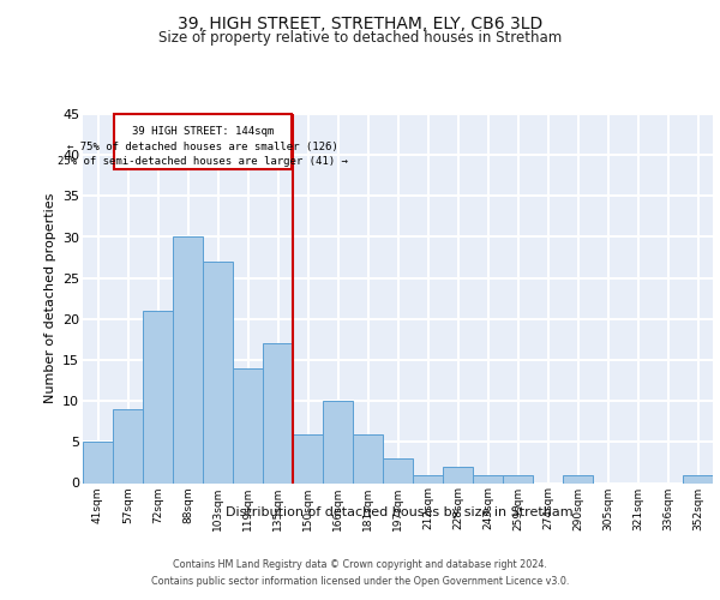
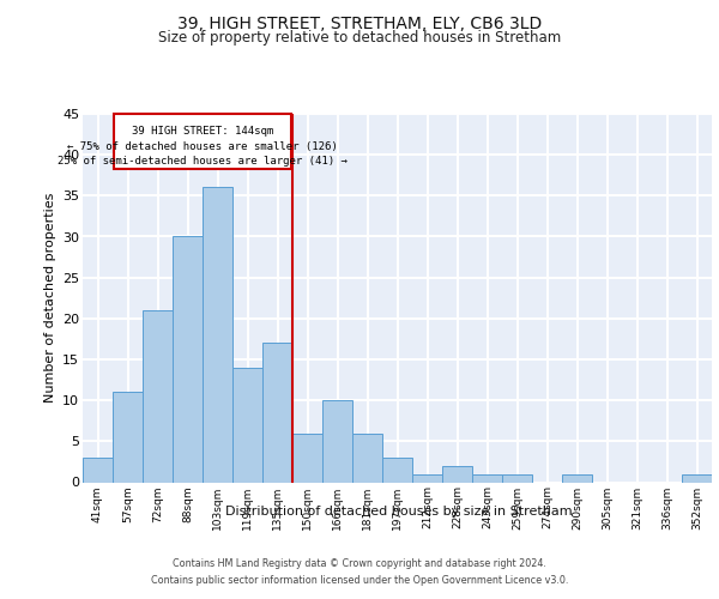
41sqm: 5 -> 3
57sqm: 9 -> 11
103sqm: 27 -> 36
